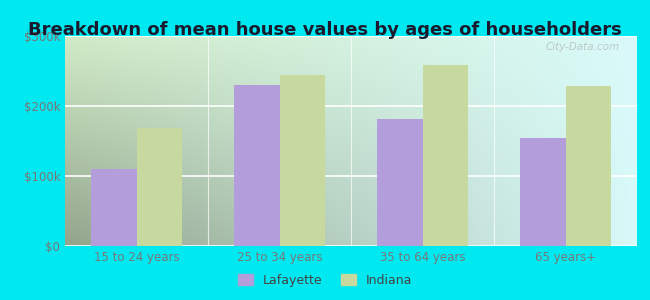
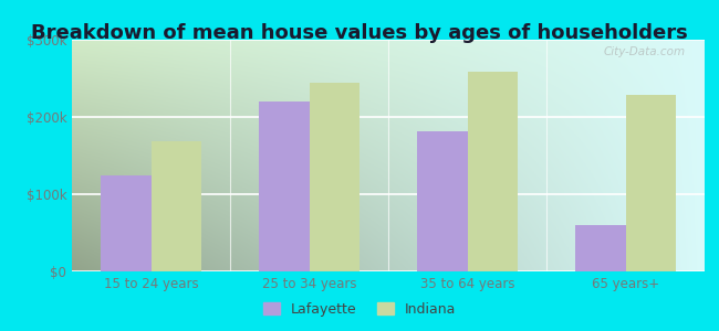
Lafayette/15 to 24 years: $110k -> $124k
Lafayette/25 to 34 years: $230k -> $220k
Lafayette/65 years+: $155k -> $60k
